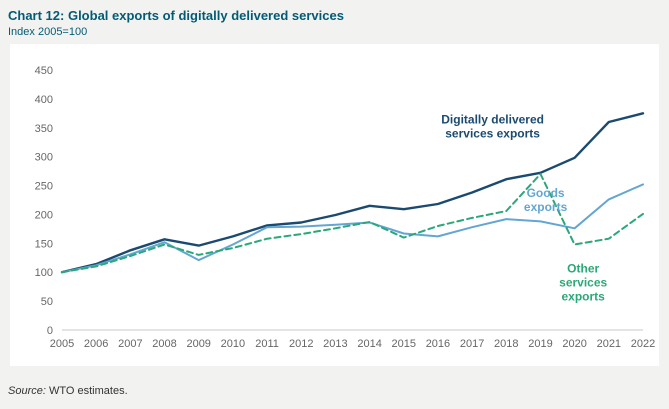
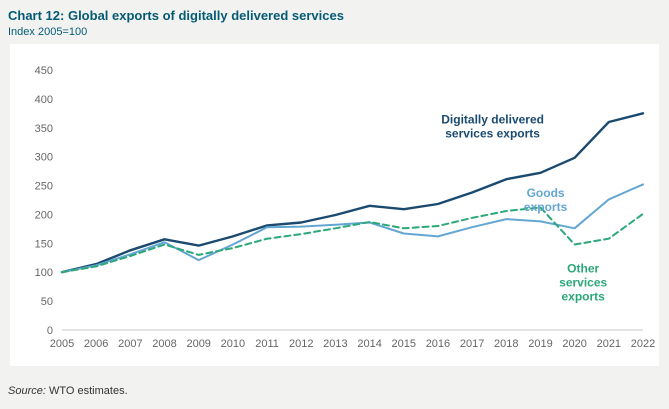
Other services exports/2015: 160 -> 180
Other services exports/2019: 270 -> 210
